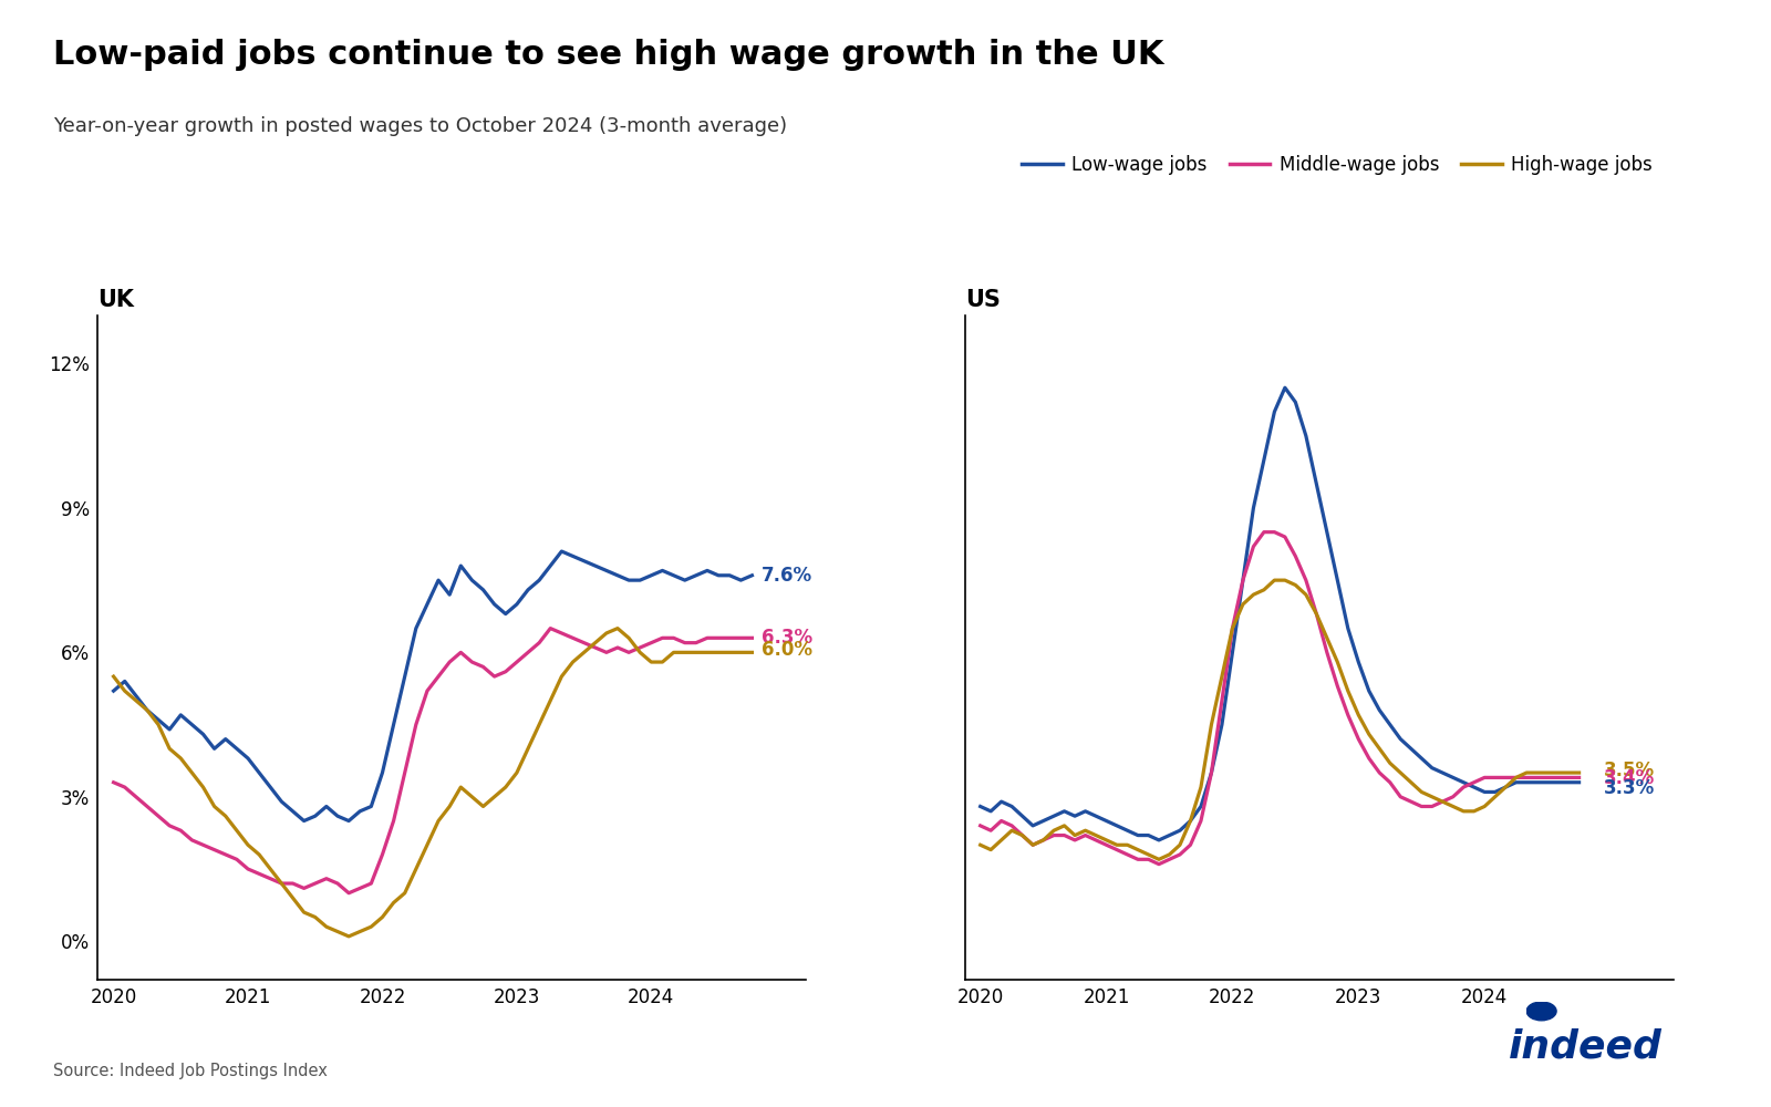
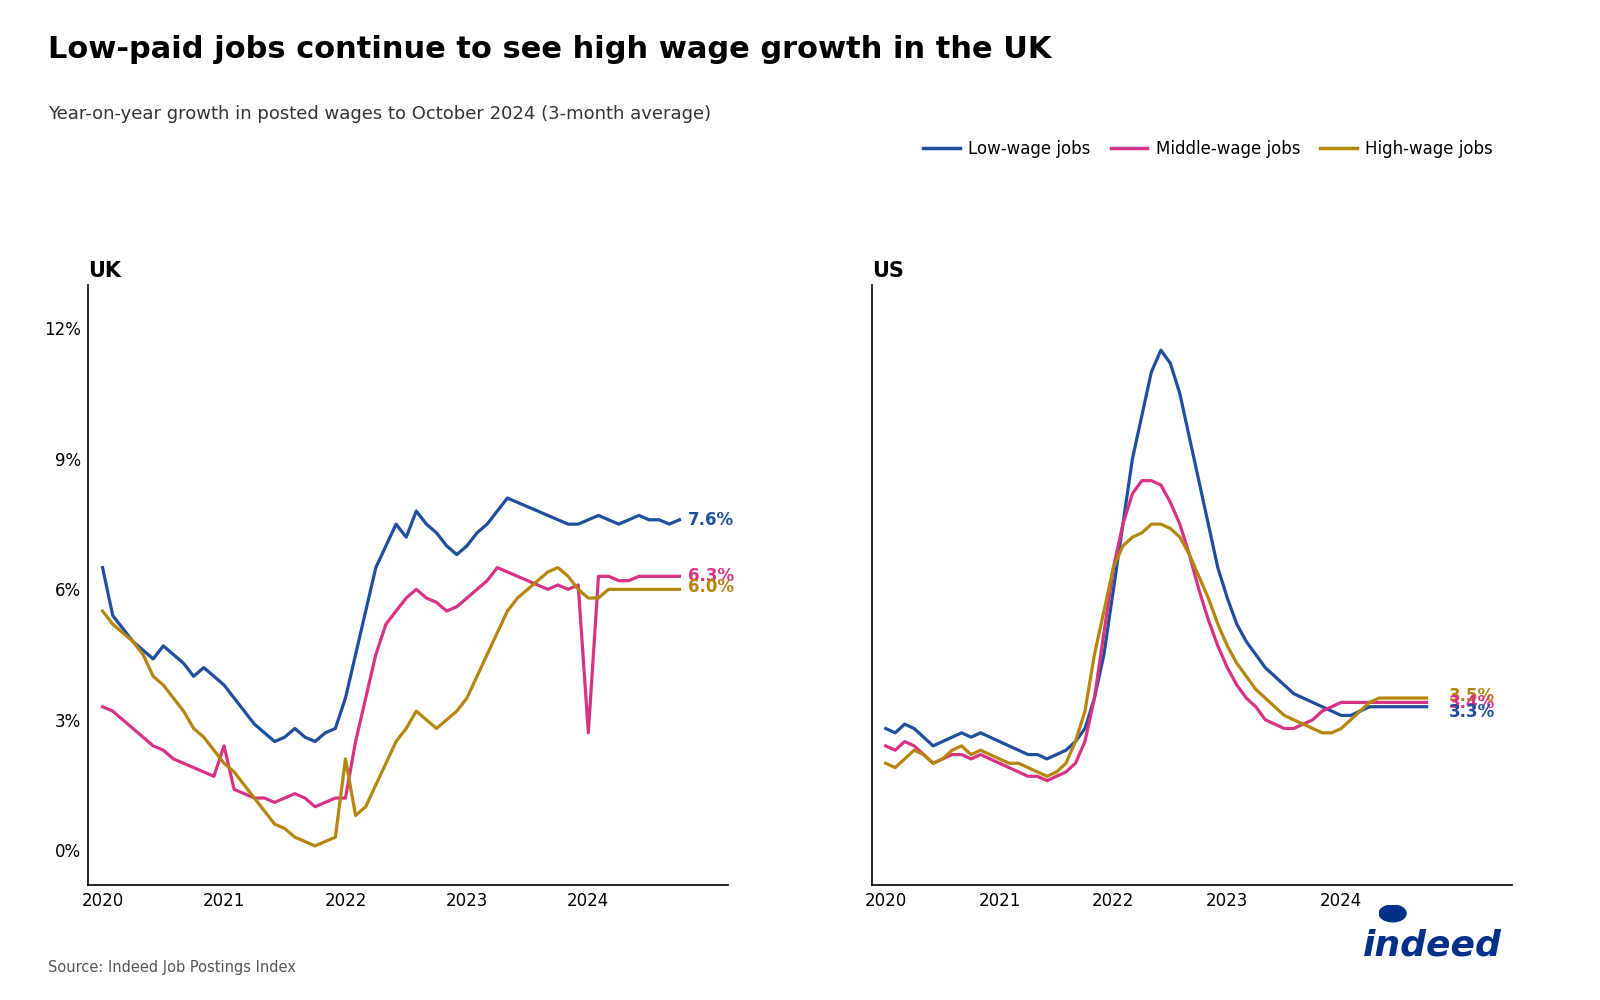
UK/Low-wage jobs/2020: 5.2% -> 6.5%
UK/Middle-wage jobs/2021: 1.5% -> 2.4%
UK/Middle-wage jobs/2022: 1.8% -> 1.2%
UK/High-wage jobs/2022: 0.5% -> 2.1%
UK/Middle-wage jobs/2024: 6.2% -> 2.7%
